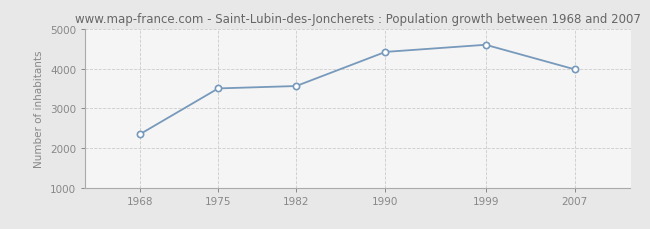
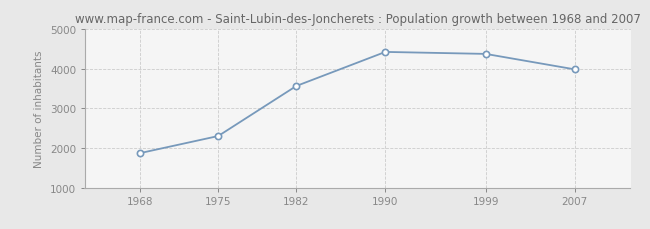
1968: 2350 -> 1870
1975: 3500 -> 2300
1999: 4600 -> 4370
